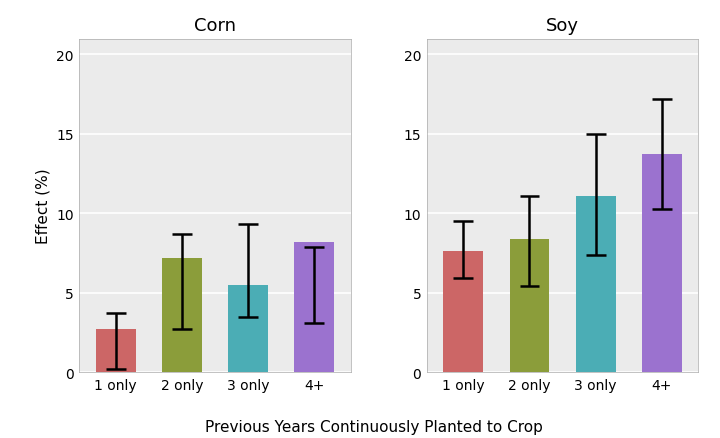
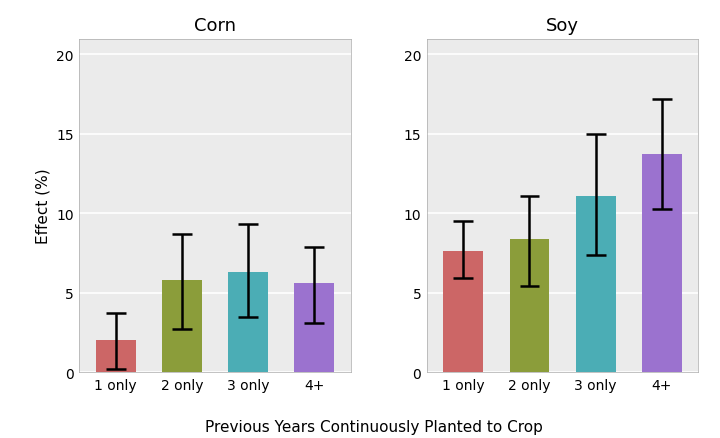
Corn/1 only: 2.7 -> 2.0
Corn/2 only: 7.2 -> 5.8
Corn/3 only: 5.5 -> 6.3
Corn/4+: 8.2 -> 5.6
